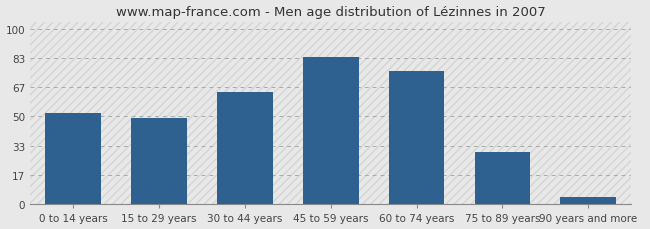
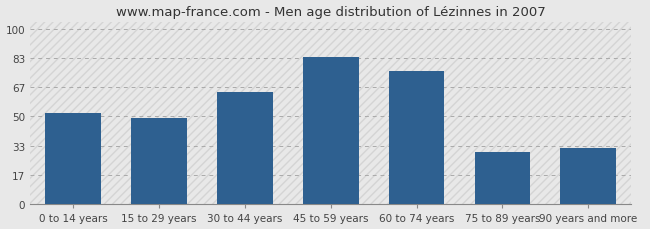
90 years and more: 4 -> 32
